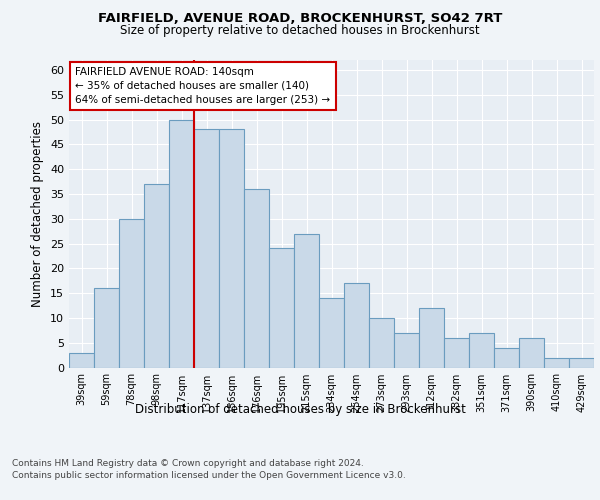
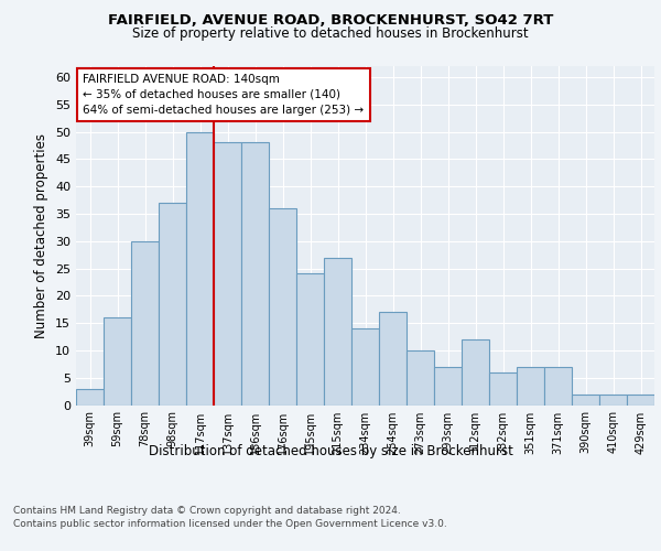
371sqm: 4 -> 7
390sqm: 6 -> 2
